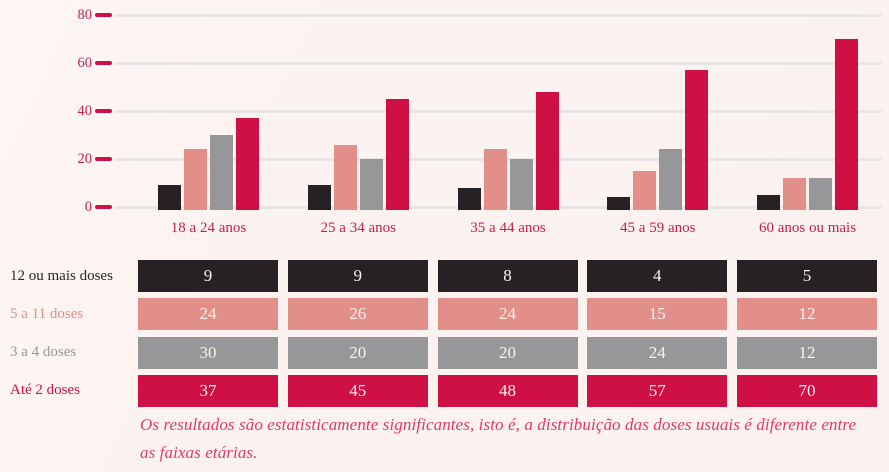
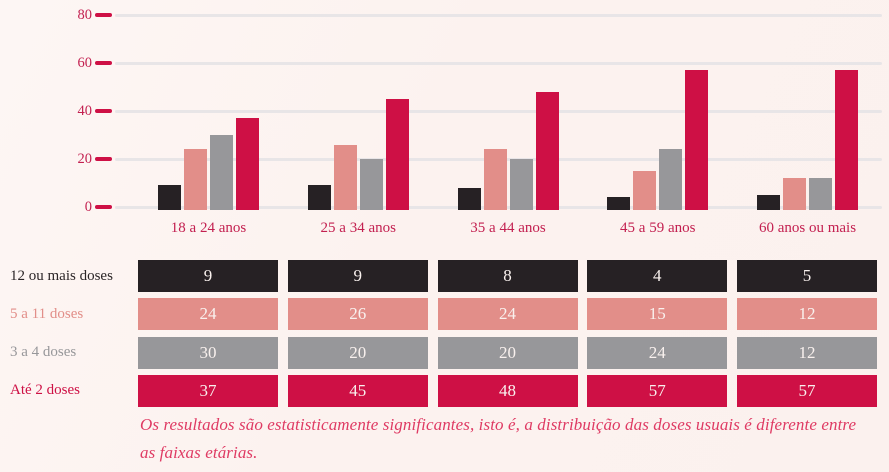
Até 2 doses/60 anos ou mais: 70 -> 57
